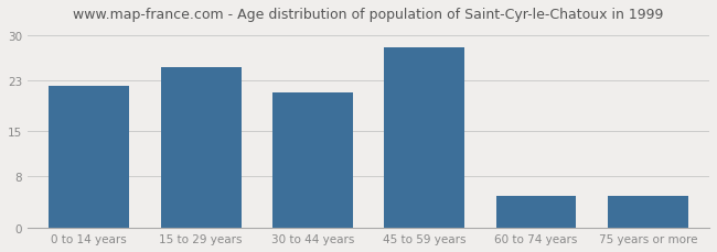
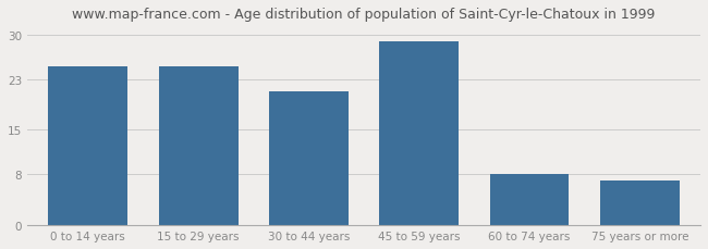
0 to 14 years: 22 -> 25
45 to 59 years: 28 -> 29
60 to 74 years: 5 -> 8
75 years or more: 5 -> 7
